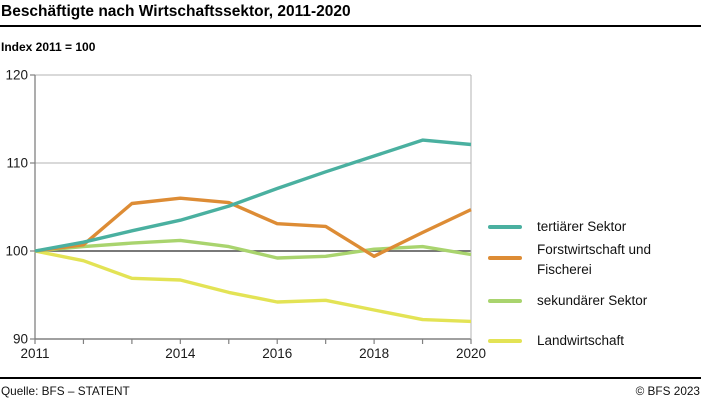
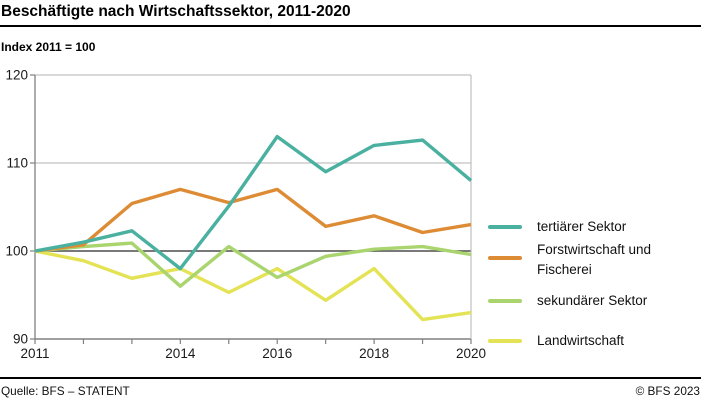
tertiärer Sektor/2014: 104 -> 98
Forstwirtschaft und Fischerei/2014: 106 -> 107
sekundärer Sektor/2014: 101 -> 96
Landwirtschaft/2014: 97 -> 98
tertiärer Sektor/2016: 107 -> 113
Forstwirtschaft und Fischerei/2016: 103 -> 107
sekundärer Sektor/2016: 99 -> 97
Landwirtschaft/2016: 94 -> 98
tertiärer Sektor/2018: 111 -> 112
Forstwirtschaft und Fischerei/2018: 99 -> 104
Landwirtschaft/2018: 93 -> 98
tertiärer Sektor/2020: 112 -> 108
Forstwirtschaft und Fischerei/2020: 105 -> 103
Landwirtschaft/2020: 92 -> 93
